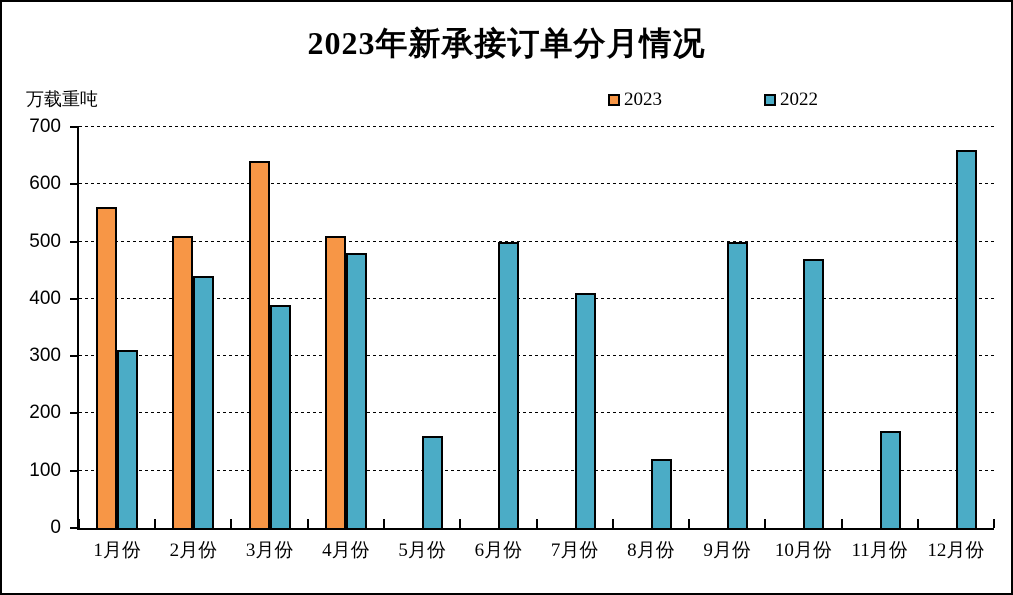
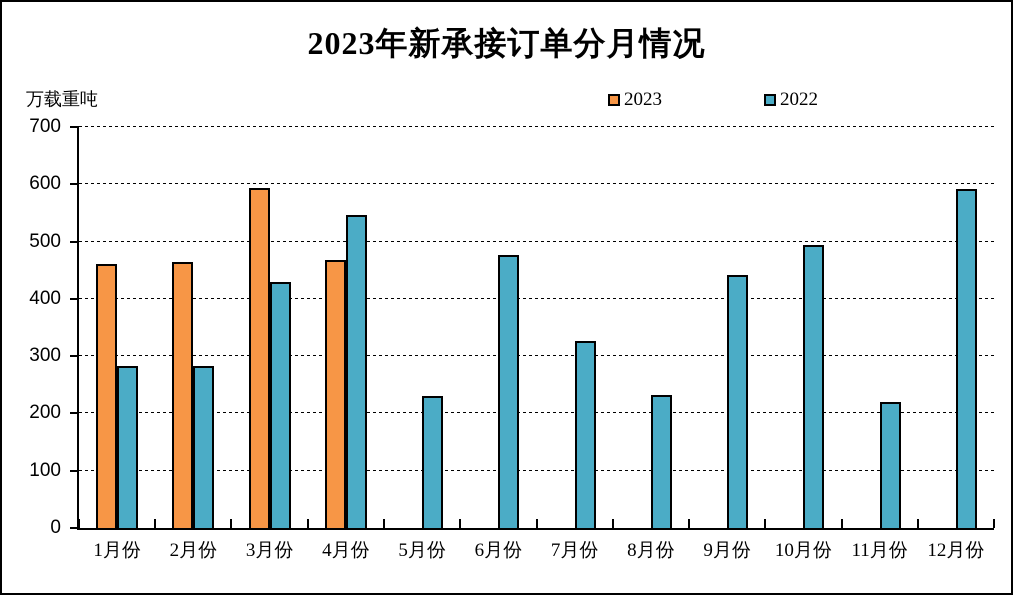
2023/1月份: 560 -> 460
2022/1月份: 310 -> 280
2023/2月份: 510 -> 460
2022/2月份: 440 -> 280
2023/3月份: 640 -> 590
2022/3月份: 390 -> 430
2023/4月份: 510 -> 470
2022/4月份: 480 -> 550
2022/5月份: 160 -> 230
2022/6月份: 500 -> 480
2022/7月份: 410 -> 330
2022/8月份: 120 -> 230
2022/9月份: 500 -> 440
2022/10月份: 470 -> 490
2022/11月份: 170 -> 220
2022/12月份: 660 -> 590
